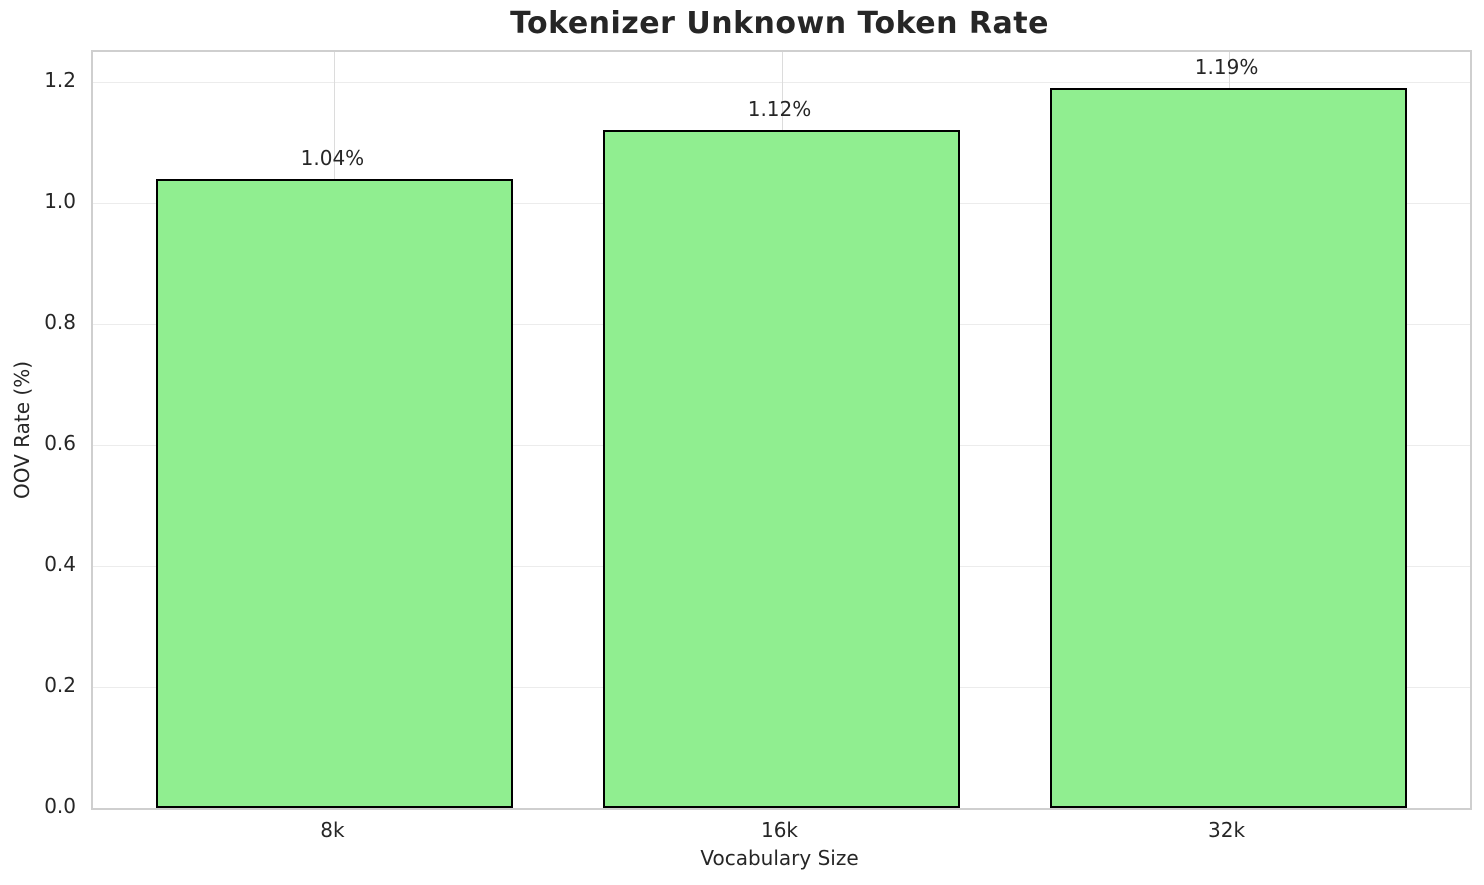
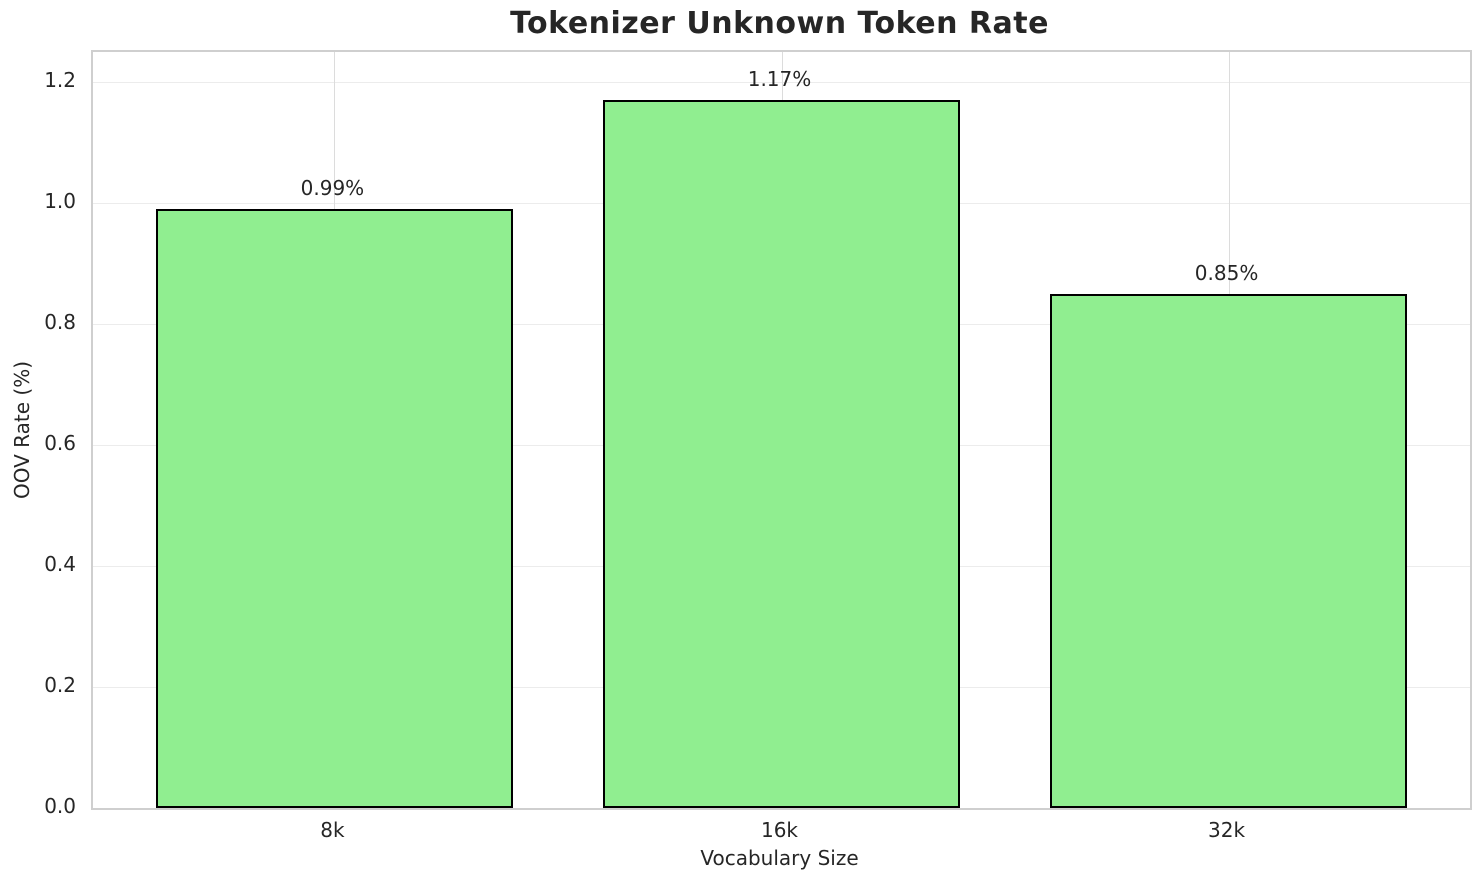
8k: 1.04% -> 0.99%
16k: 1.12% -> 1.17%
32k: 1.19% -> 0.85%
